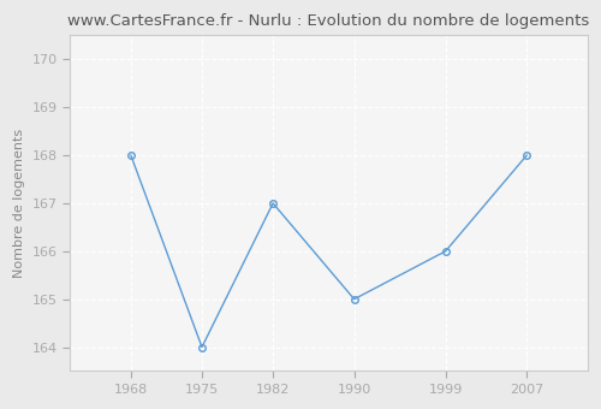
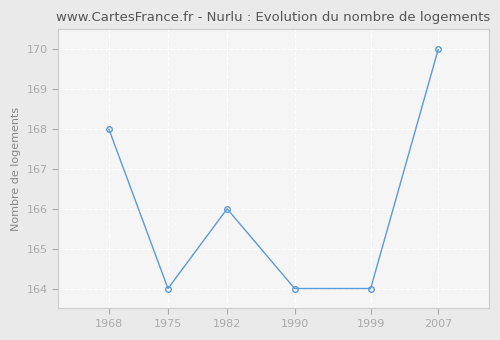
1982: 167 -> 166
1990: 165 -> 164
1999: 166 -> 164
2007: 168 -> 170
